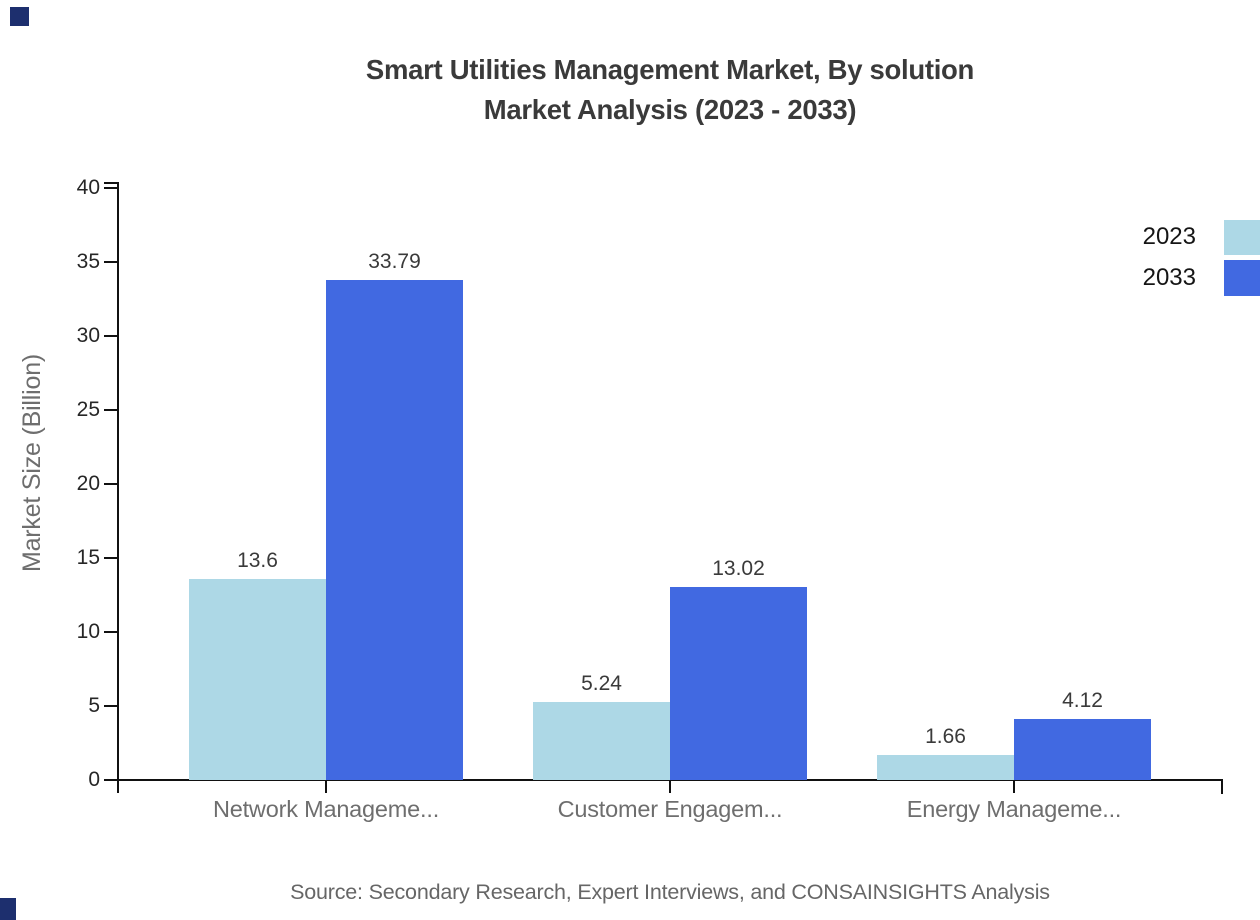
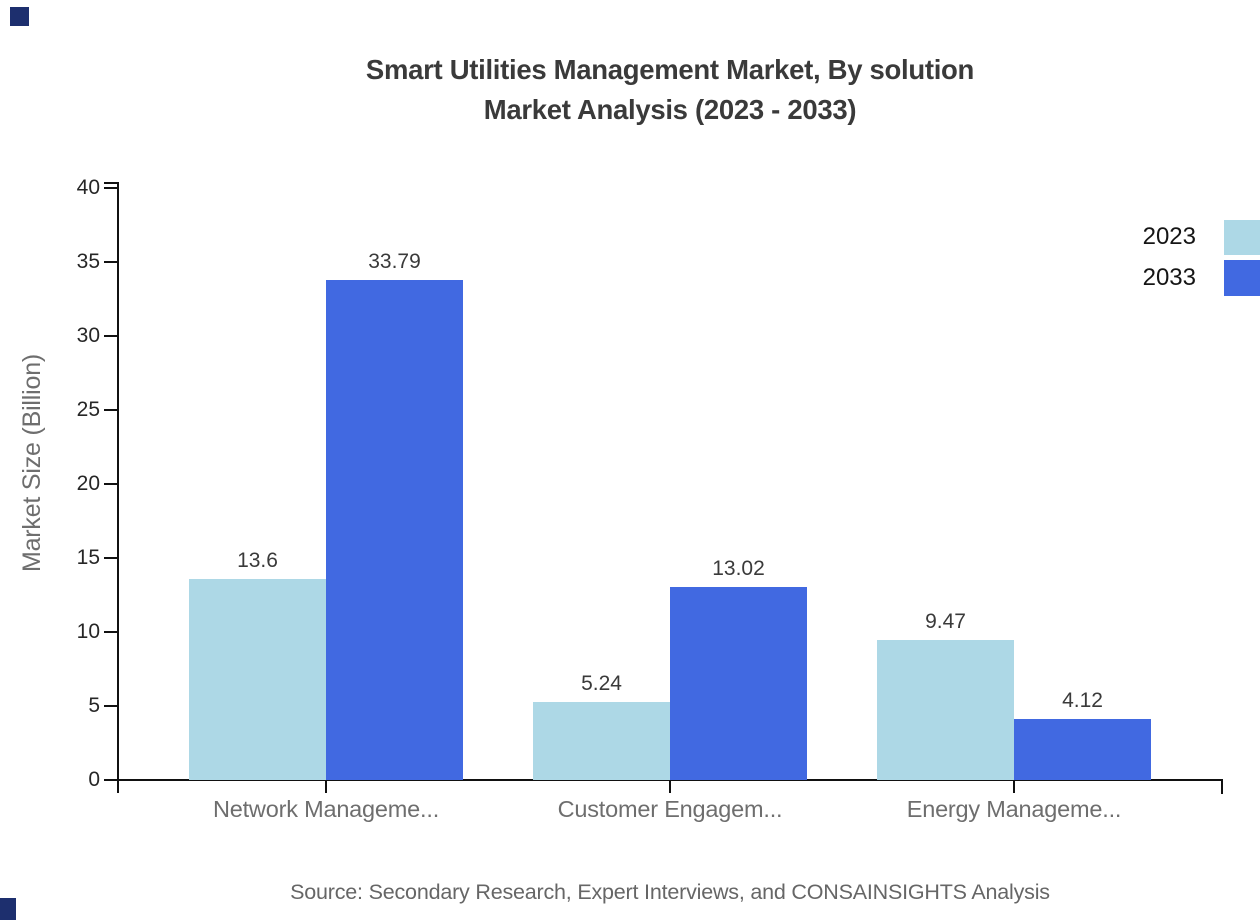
2023/Energy Manageme...: 1.66 -> 9.47
